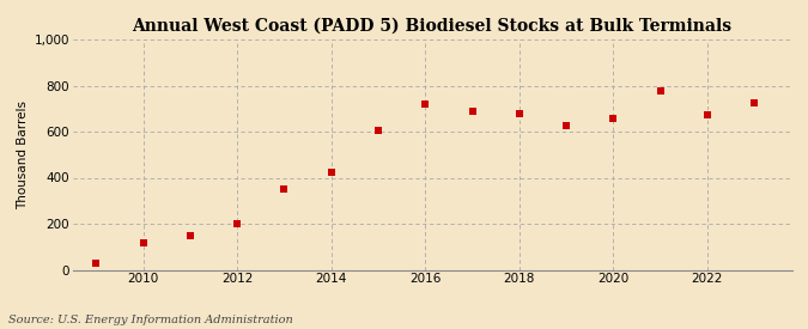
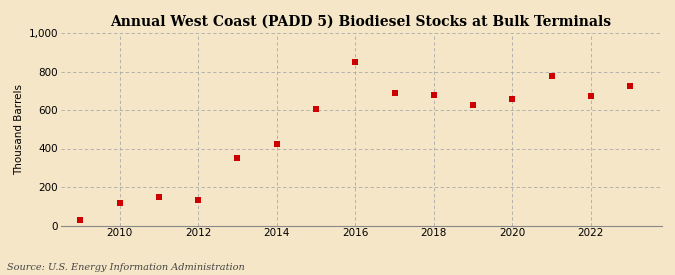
2012: 200 -> 130
2016: 720 -> 850
